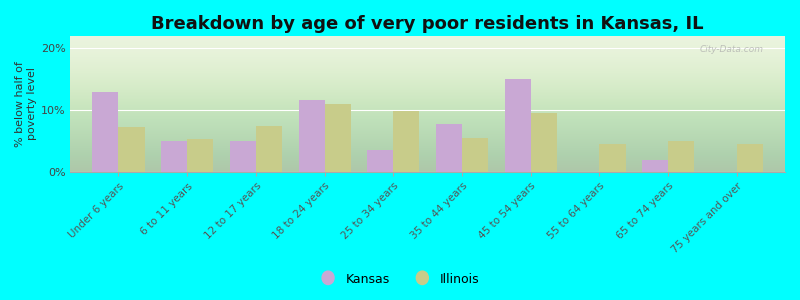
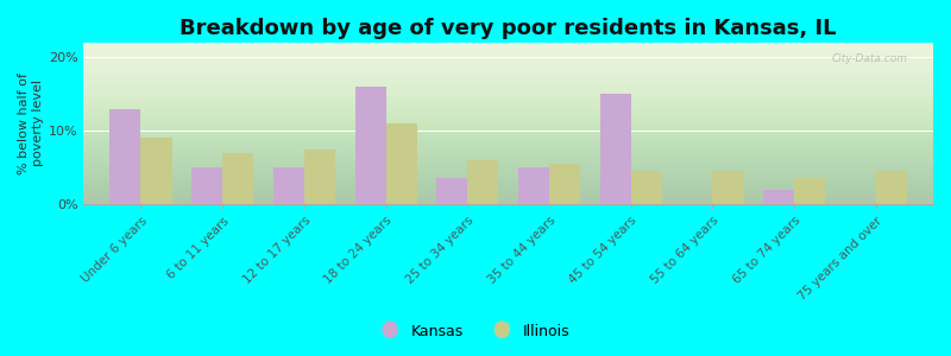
Illinois/Under 6 years: 7.2% -> 9.0%
Illinois/6 to 11 years: 5.4% -> 7.0%
Kansas/18 to 24 years: 11.6% -> 16.0%
Illinois/25 to 34 years: 9.8% -> 6.0%
Kansas/35 to 44 years: 7.8% -> 5.0%
Illinois/45 to 54 years: 9.6% -> 4.5%
Illinois/65 to 74 years: 5.0% -> 3.5%
